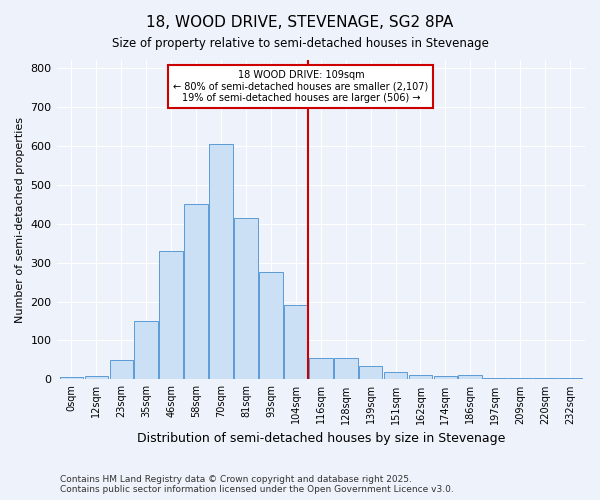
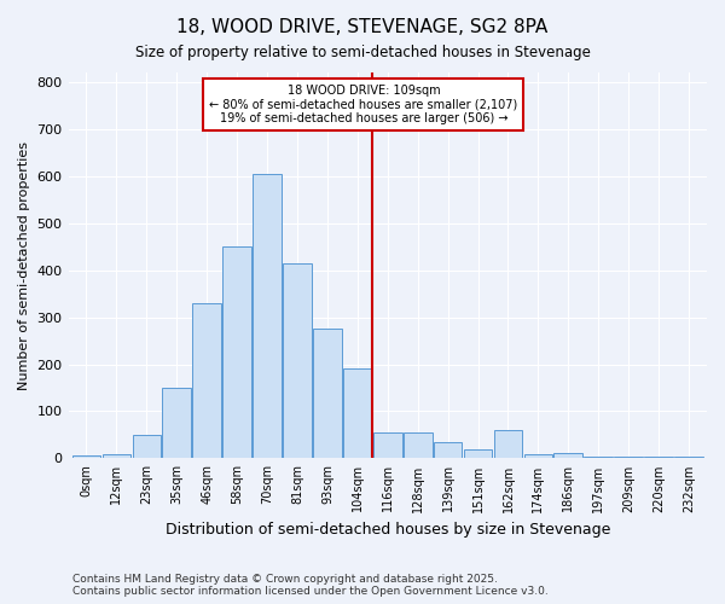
162sqm: 12 -> 60
